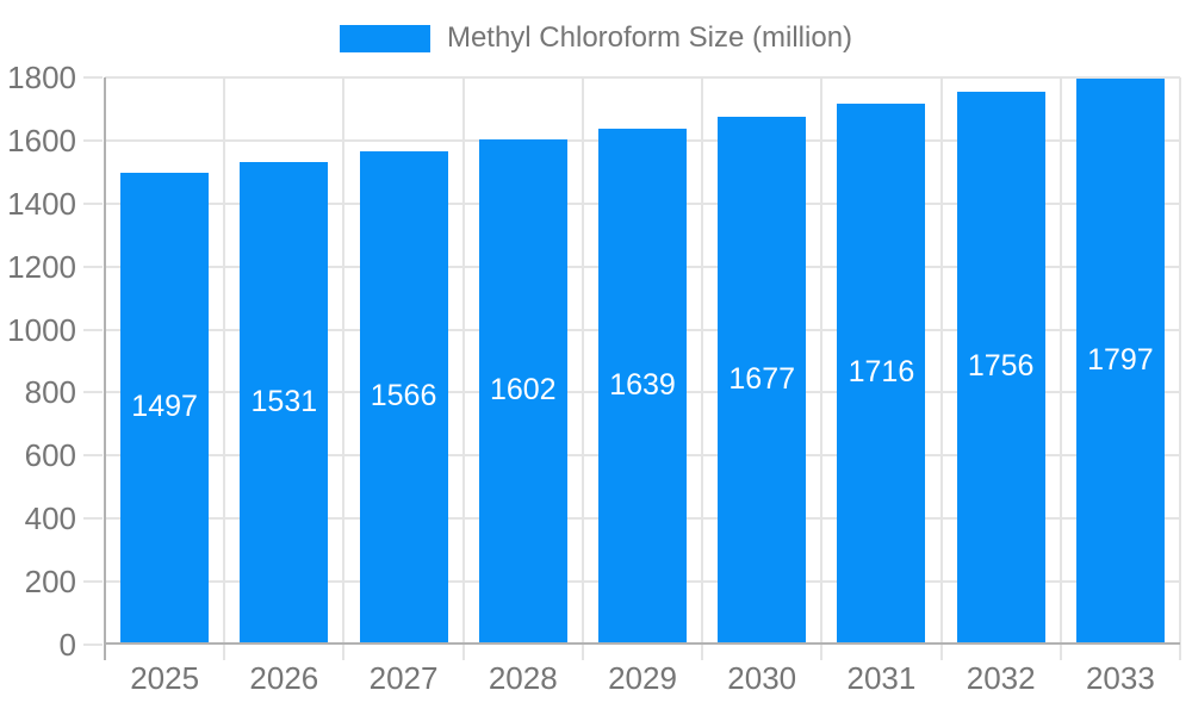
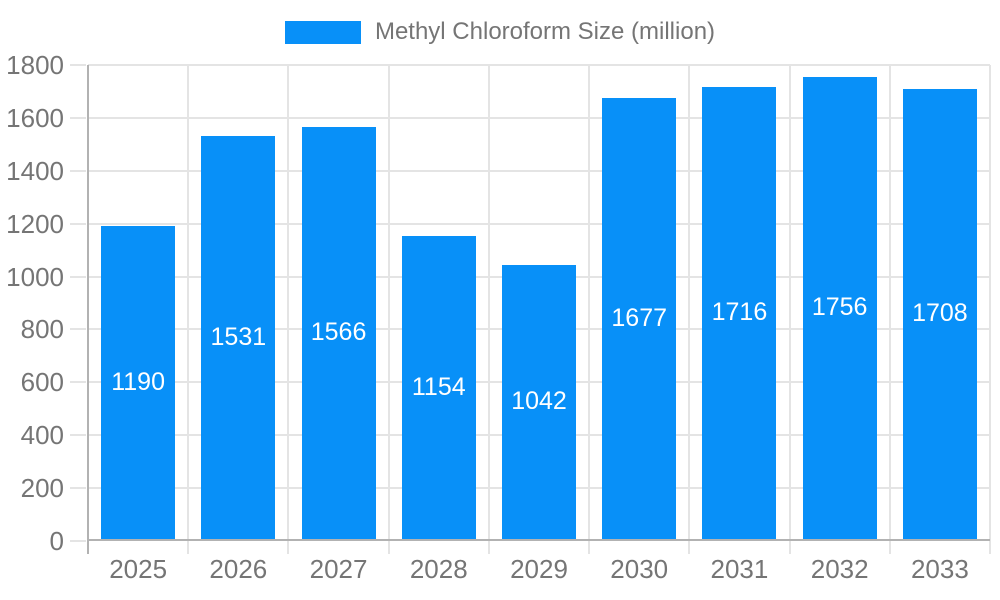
2025: 1497 -> 1190
2028: 1602 -> 1154
2029: 1639 -> 1042
2033: 1797 -> 1708
